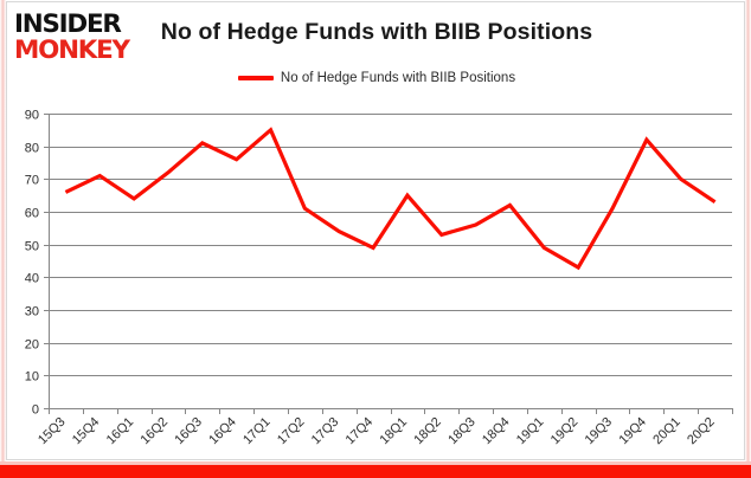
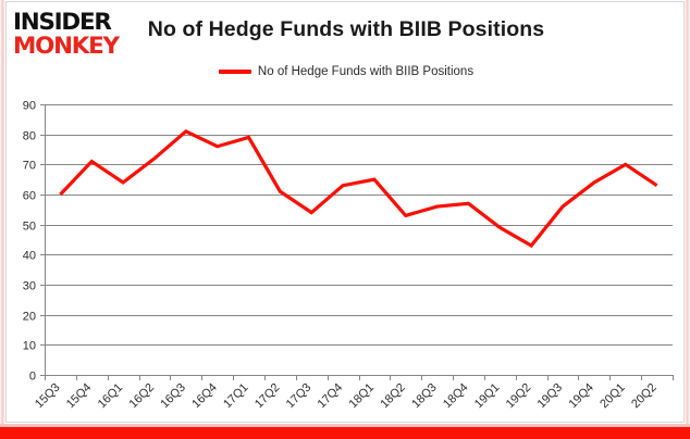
15Q3: 66 -> 60
17Q1: 85 -> 79
17Q4: 49 -> 63
18Q4: 62 -> 57
19Q3: 61 -> 56
19Q4: 82 -> 64
